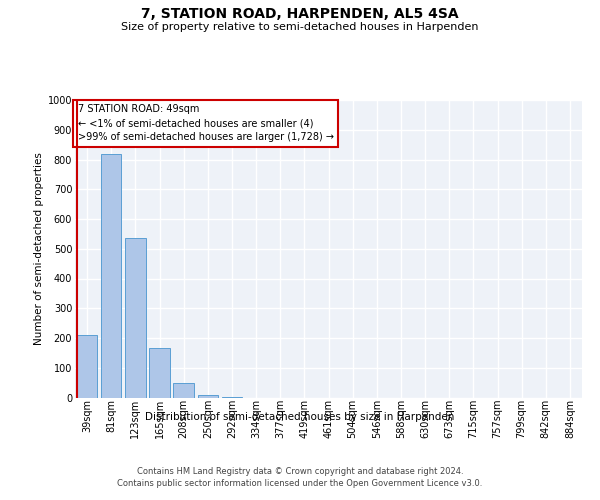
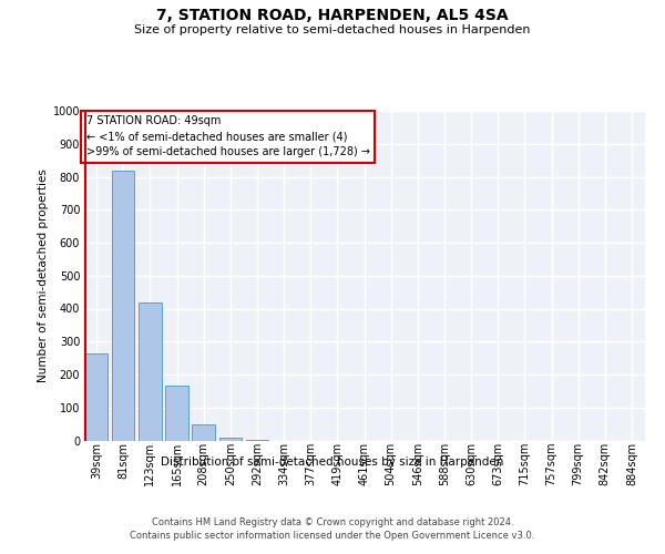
39sqm: 210 -> 265
123sqm: 535 -> 420
